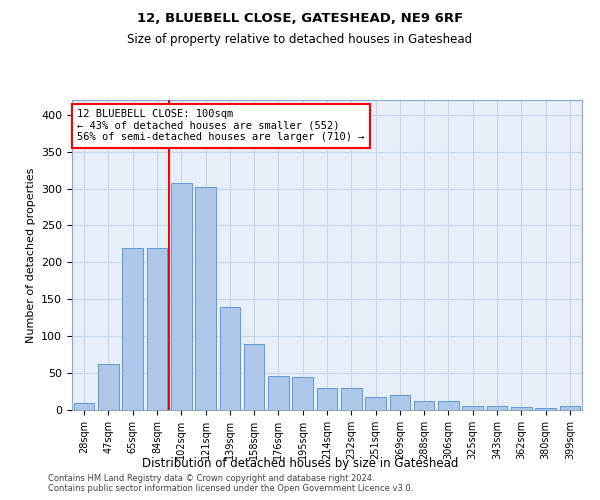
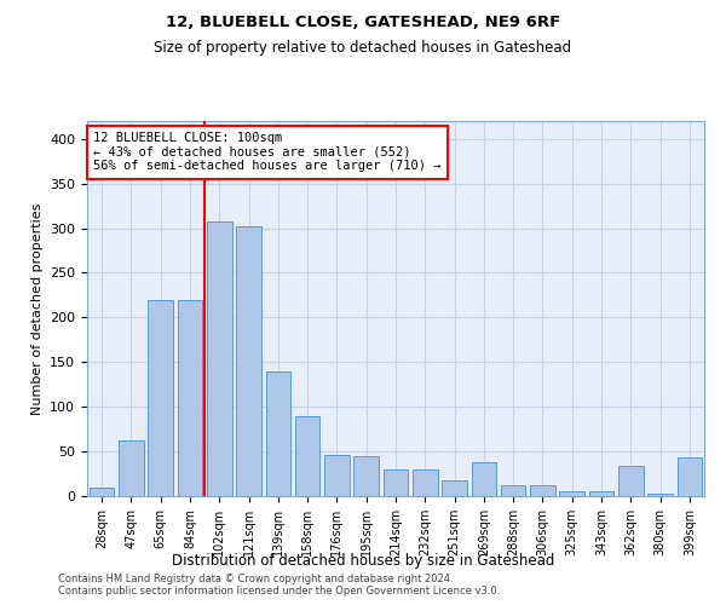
269sqm: 20 -> 38
362sqm: 4 -> 34
399sqm: 5 -> 44
